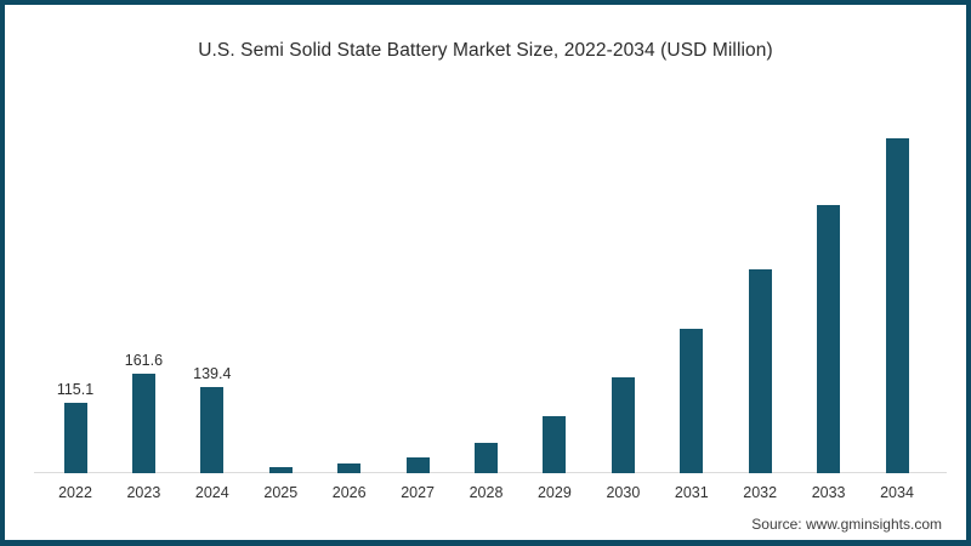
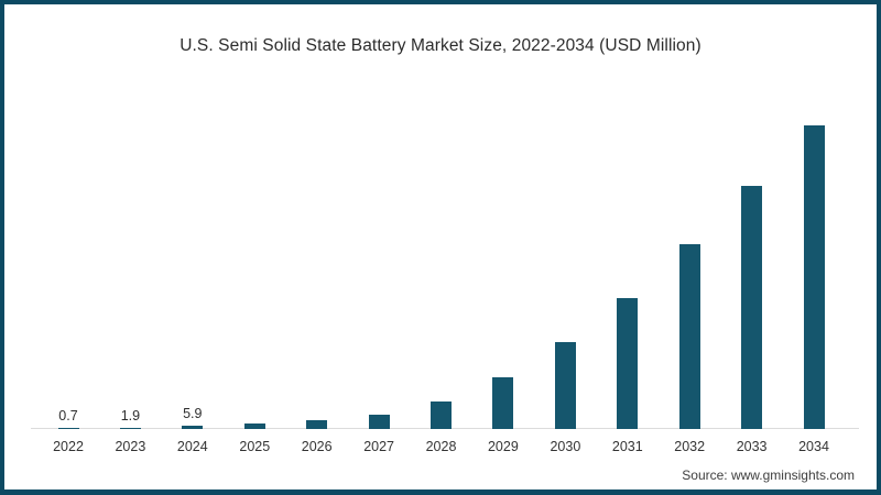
2022: 115.1 -> 0.7
2023: 161.6 -> 1.9
2024: 139.4 -> 5.9
